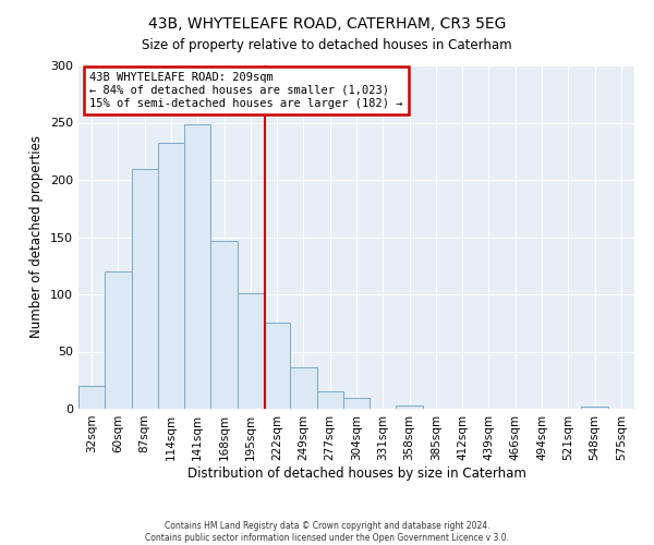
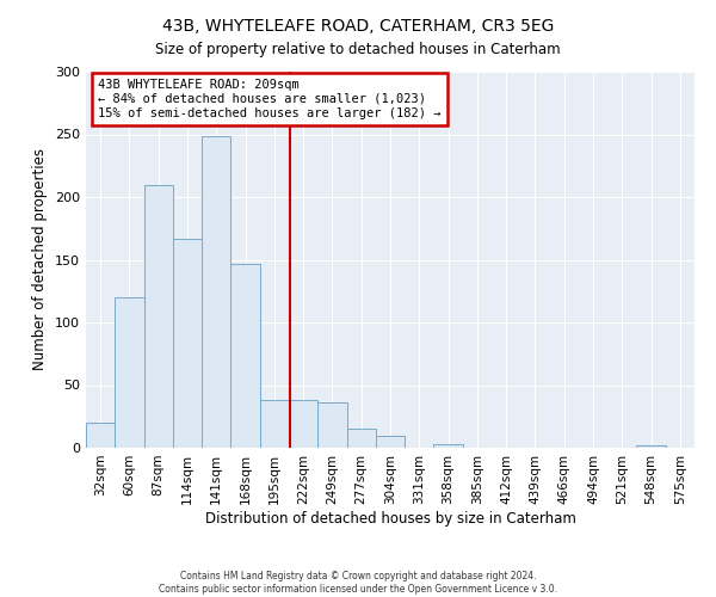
114sqm: 232 -> 167
195sqm: 101 -> 38
222sqm: 75 -> 38
